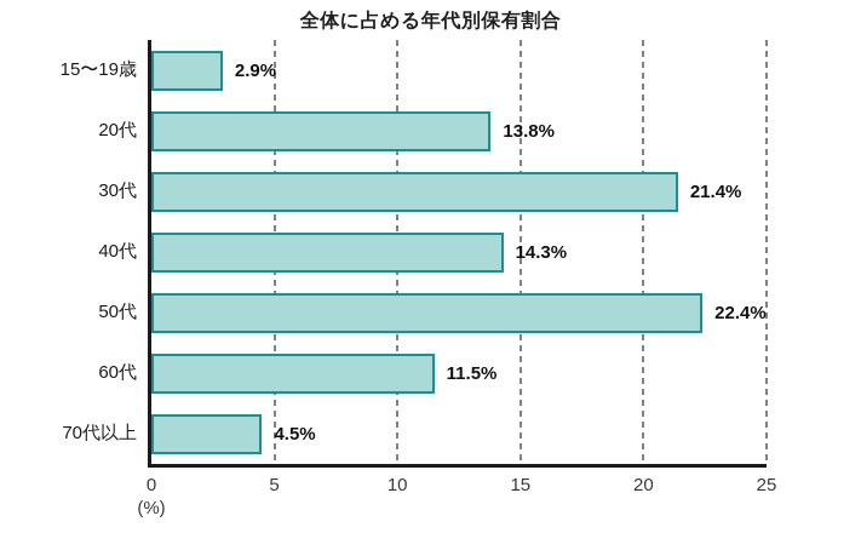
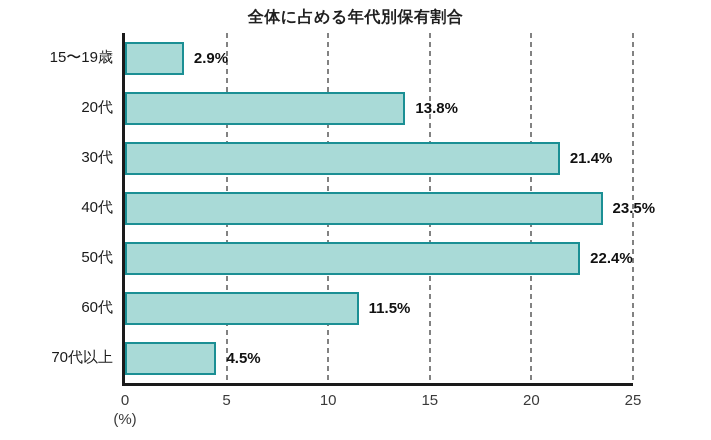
40代: 14.3% -> 23.5%
